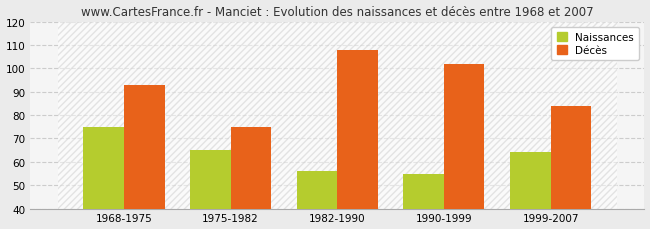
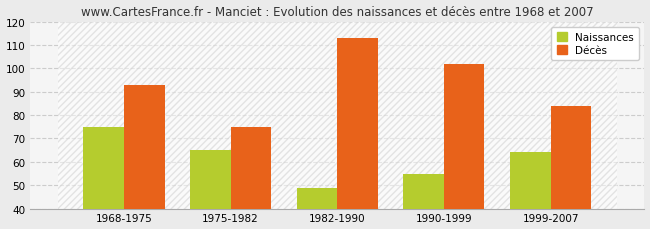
Naissances/1982-1990: 56 -> 49
Décès/1982-1990: 108 -> 113
